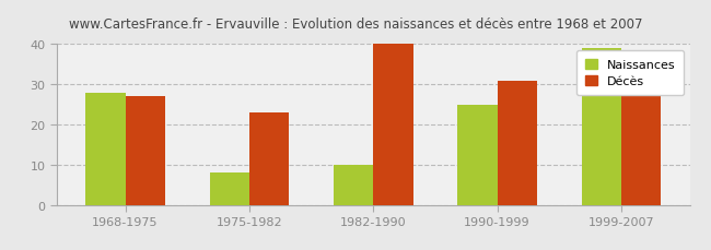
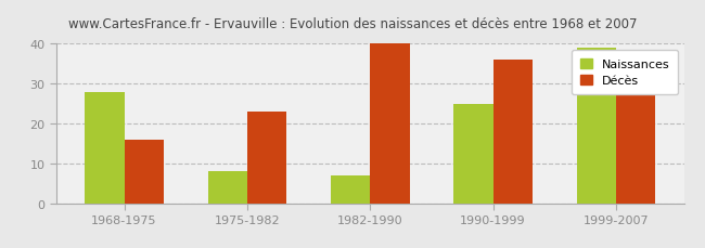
Décès/1968-1975: 27 -> 16
Naissances/1982-1990: 10 -> 7
Décès/1990-1999: 31 -> 36
